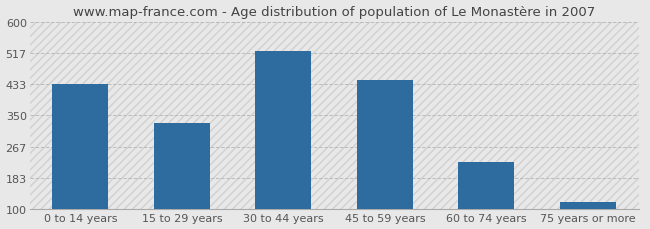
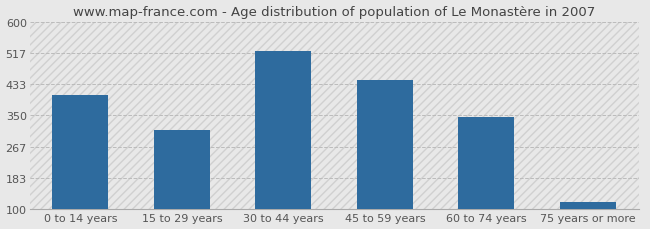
0 to 14 years: 433 -> 405
15 to 29 years: 330 -> 310
60 to 74 years: 226 -> 345
